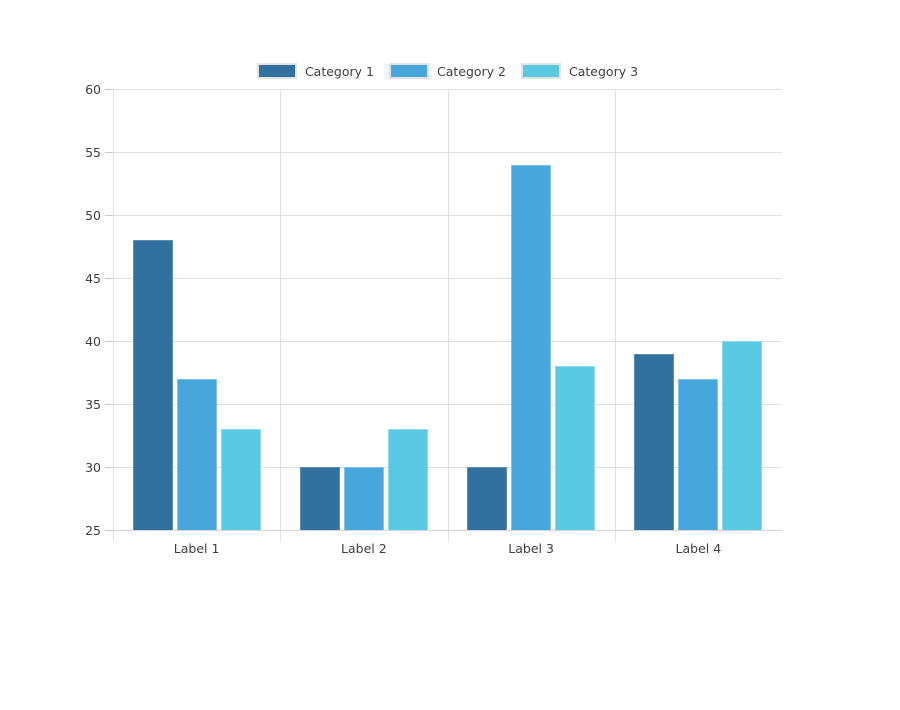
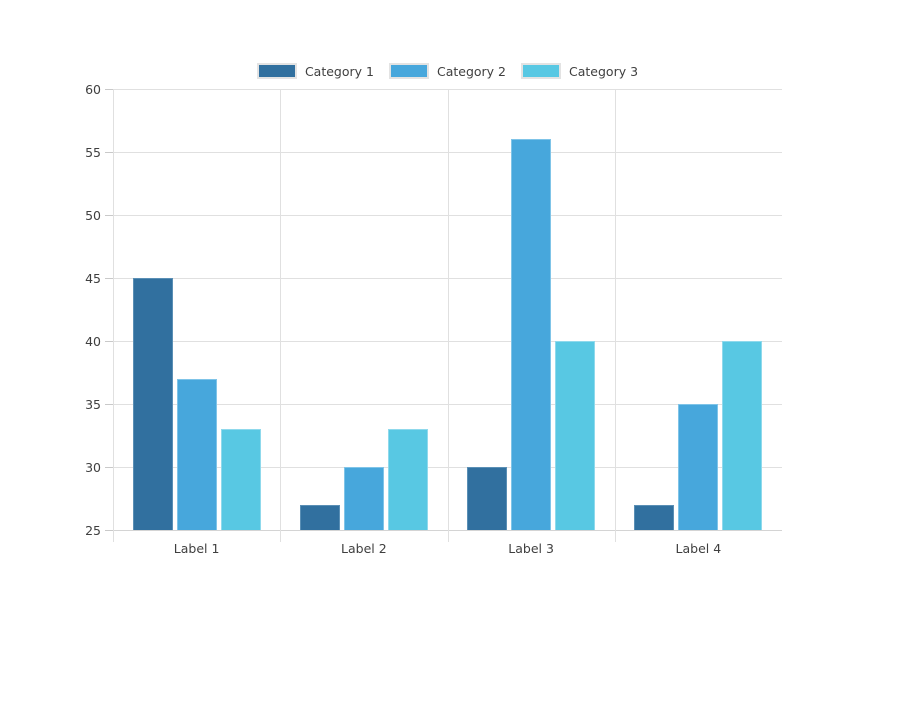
Category 1/Label 1: 48 -> 45
Category 1/Label 2: 30 -> 27
Category 2/Label 3: 54 -> 56
Category 3/Label 3: 38 -> 40
Category 1/Label 4: 39 -> 27
Category 2/Label 4: 37 -> 35
